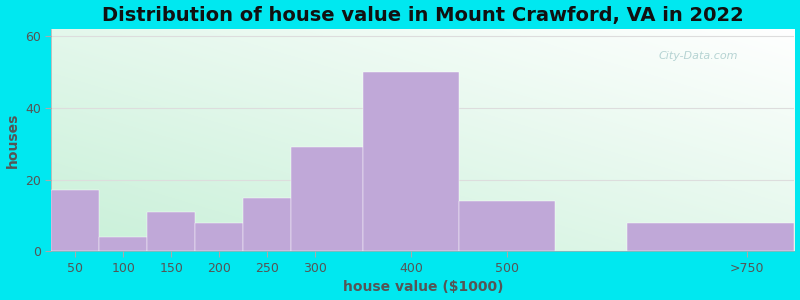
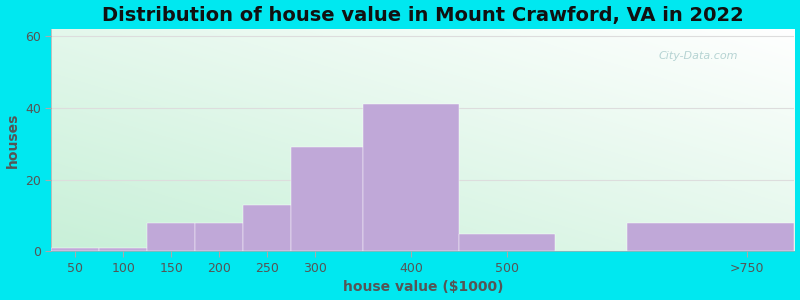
50: 17 -> 1
100: 4 -> 1
150: 11 -> 8
250: 15 -> 13
400: 50 -> 41
500: 14 -> 5
